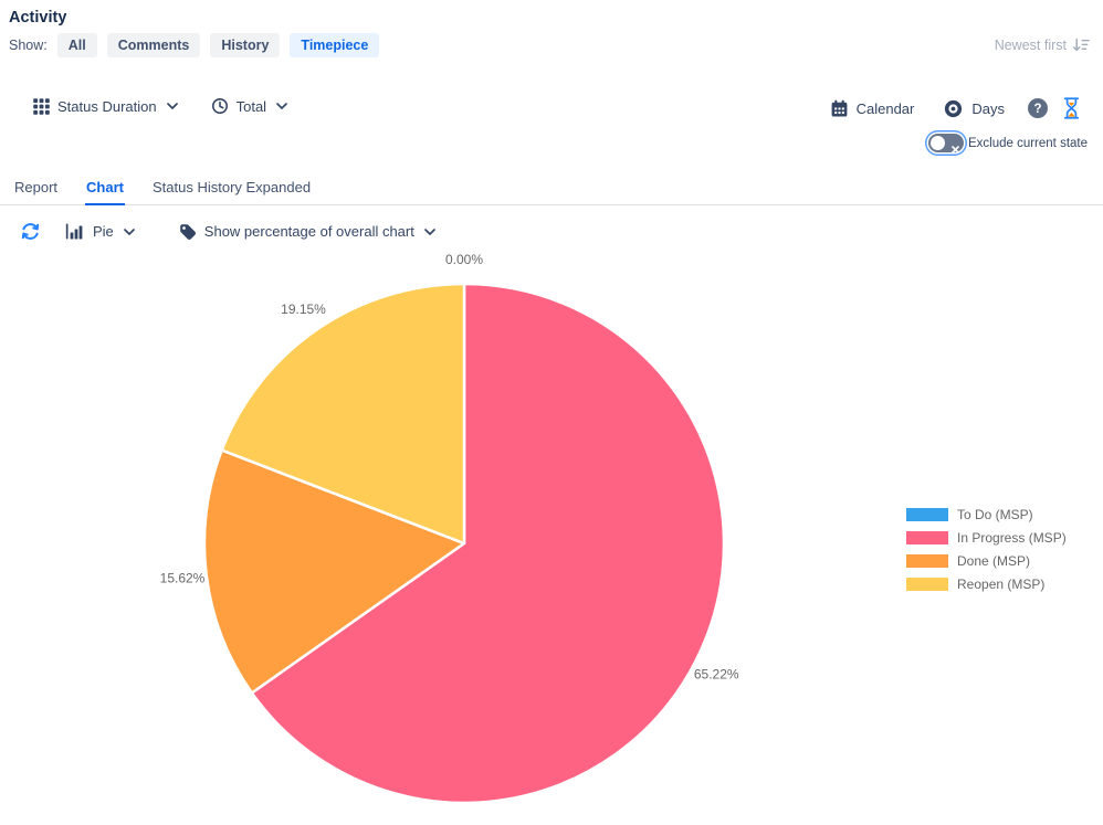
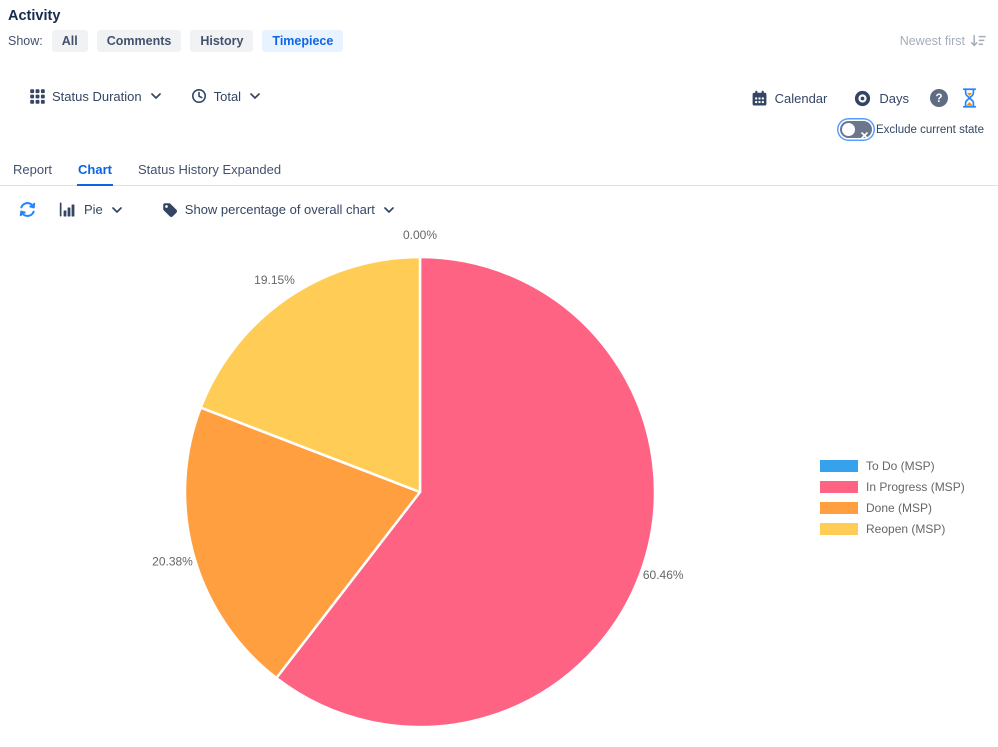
In Progress (MSP): 65.22% -> 60.46%
Done (MSP): 15.62% -> 20.38%
